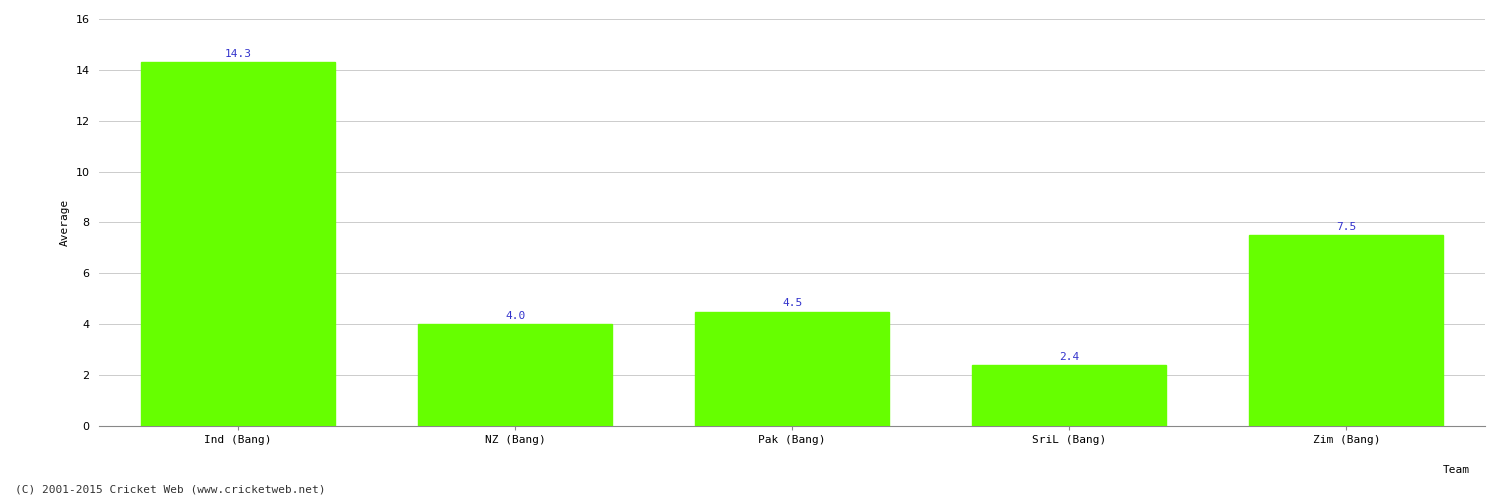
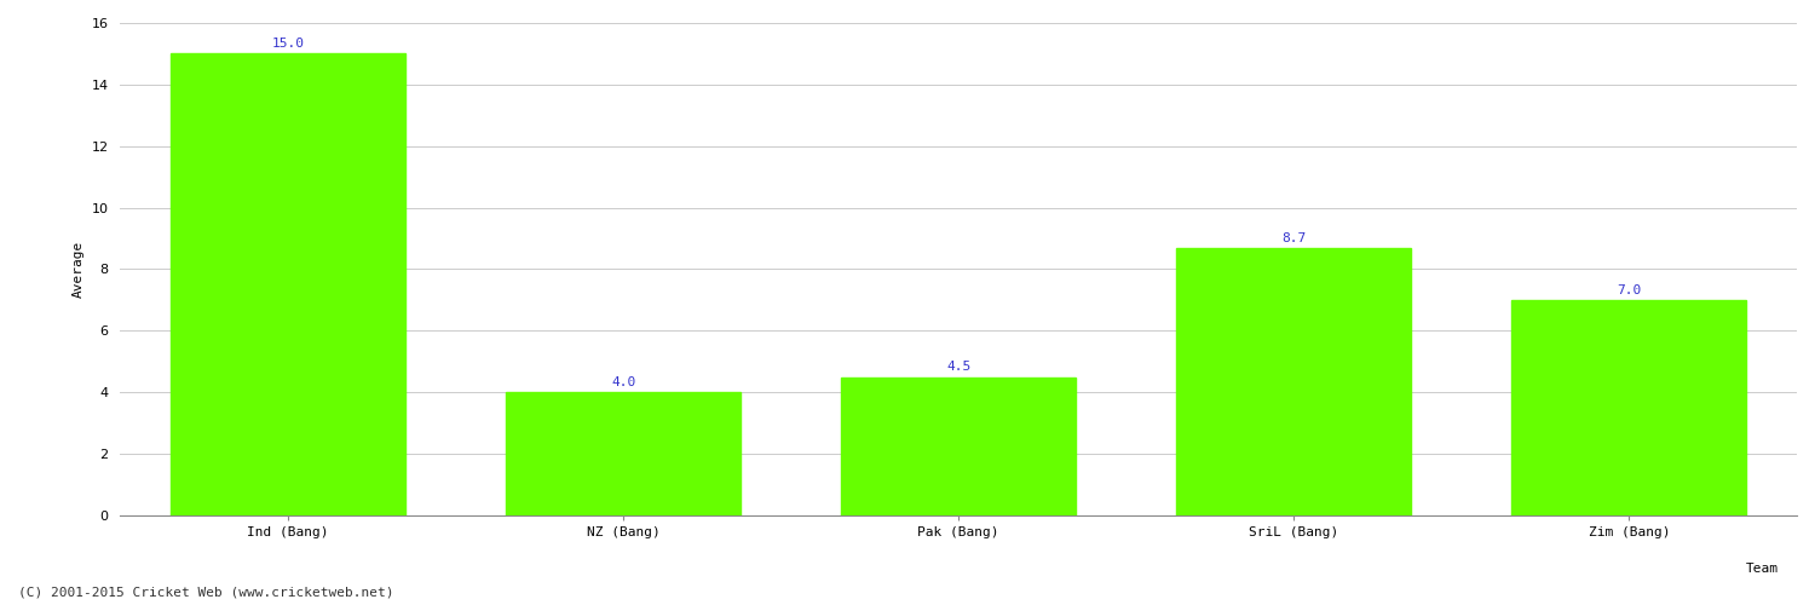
Ind (Bang): 14.3 -> 15.0
SriL (Bang): 2.4 -> 8.7
Zim (Bang): 7.5 -> 7.0
